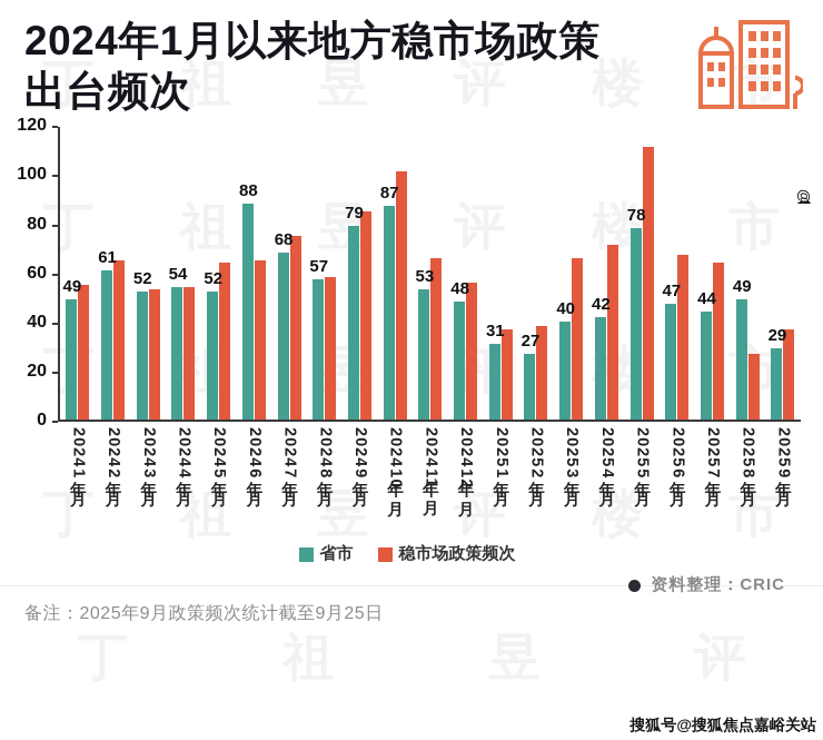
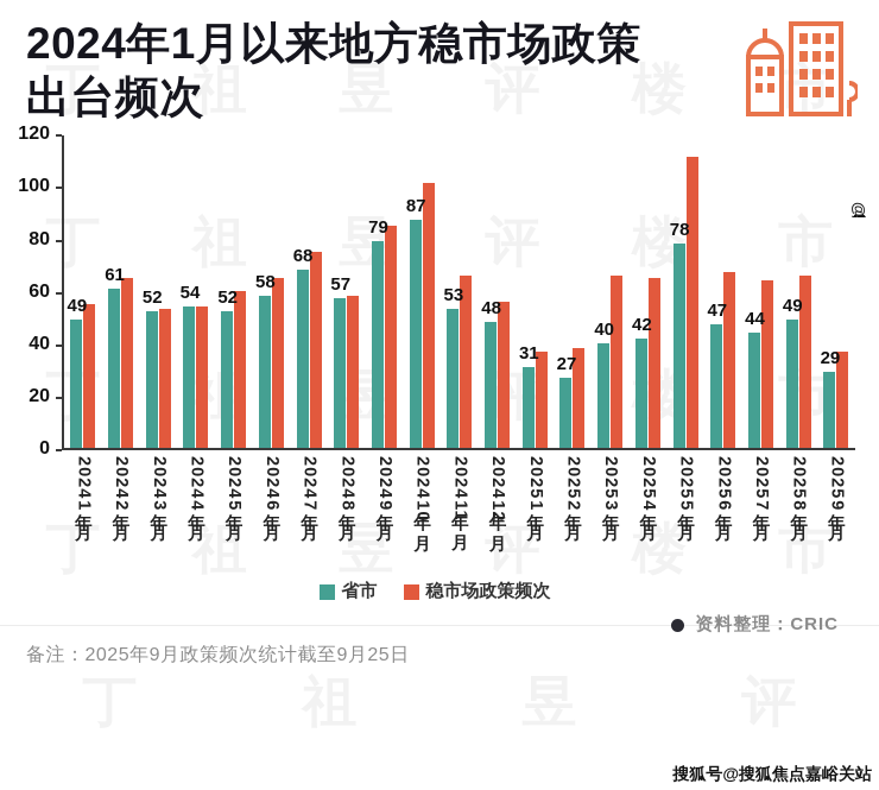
稳市场政策频次/2024年5月: 64 -> 60
省市/2024年6月: 88 -> 58
稳市场政策频次/2025年4月: 71 -> 65
稳市场政策频次/2025年8月: 27 -> 66
